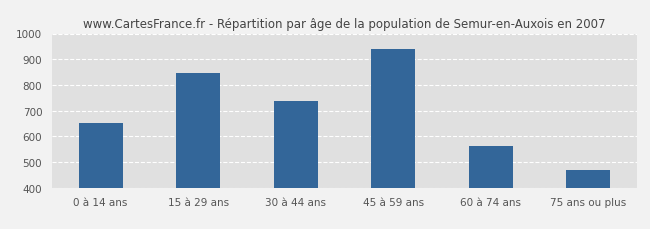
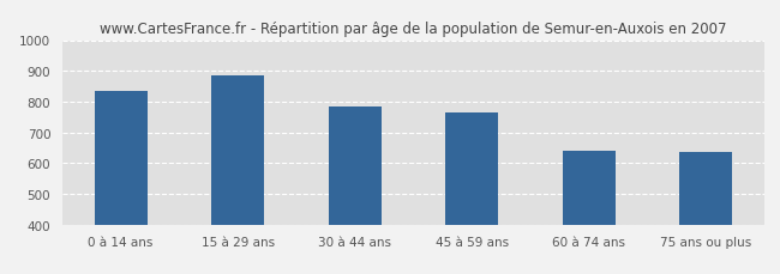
0 à 14 ans: 650 -> 835
15 à 29 ans: 848 -> 885
30 à 44 ans: 738 -> 785
45 à 59 ans: 938 -> 765
60 à 74 ans: 562 -> 640
75 ans ou plus: 470 -> 635
